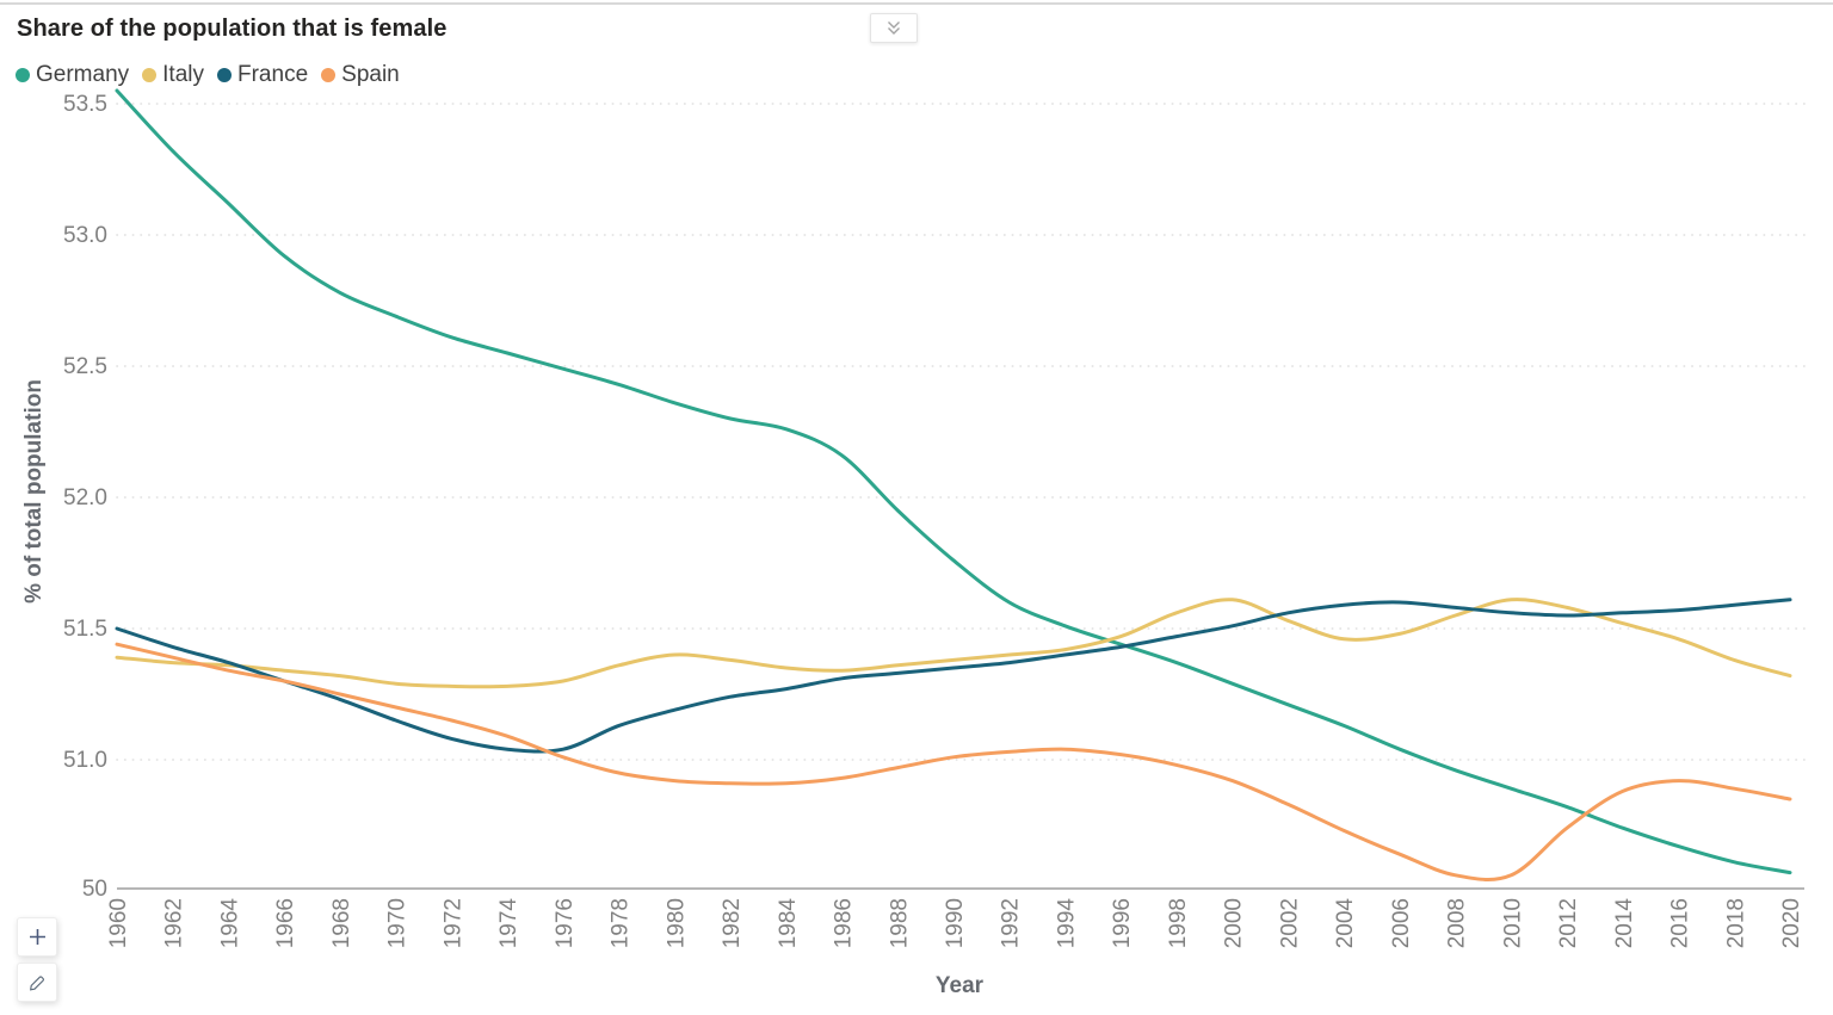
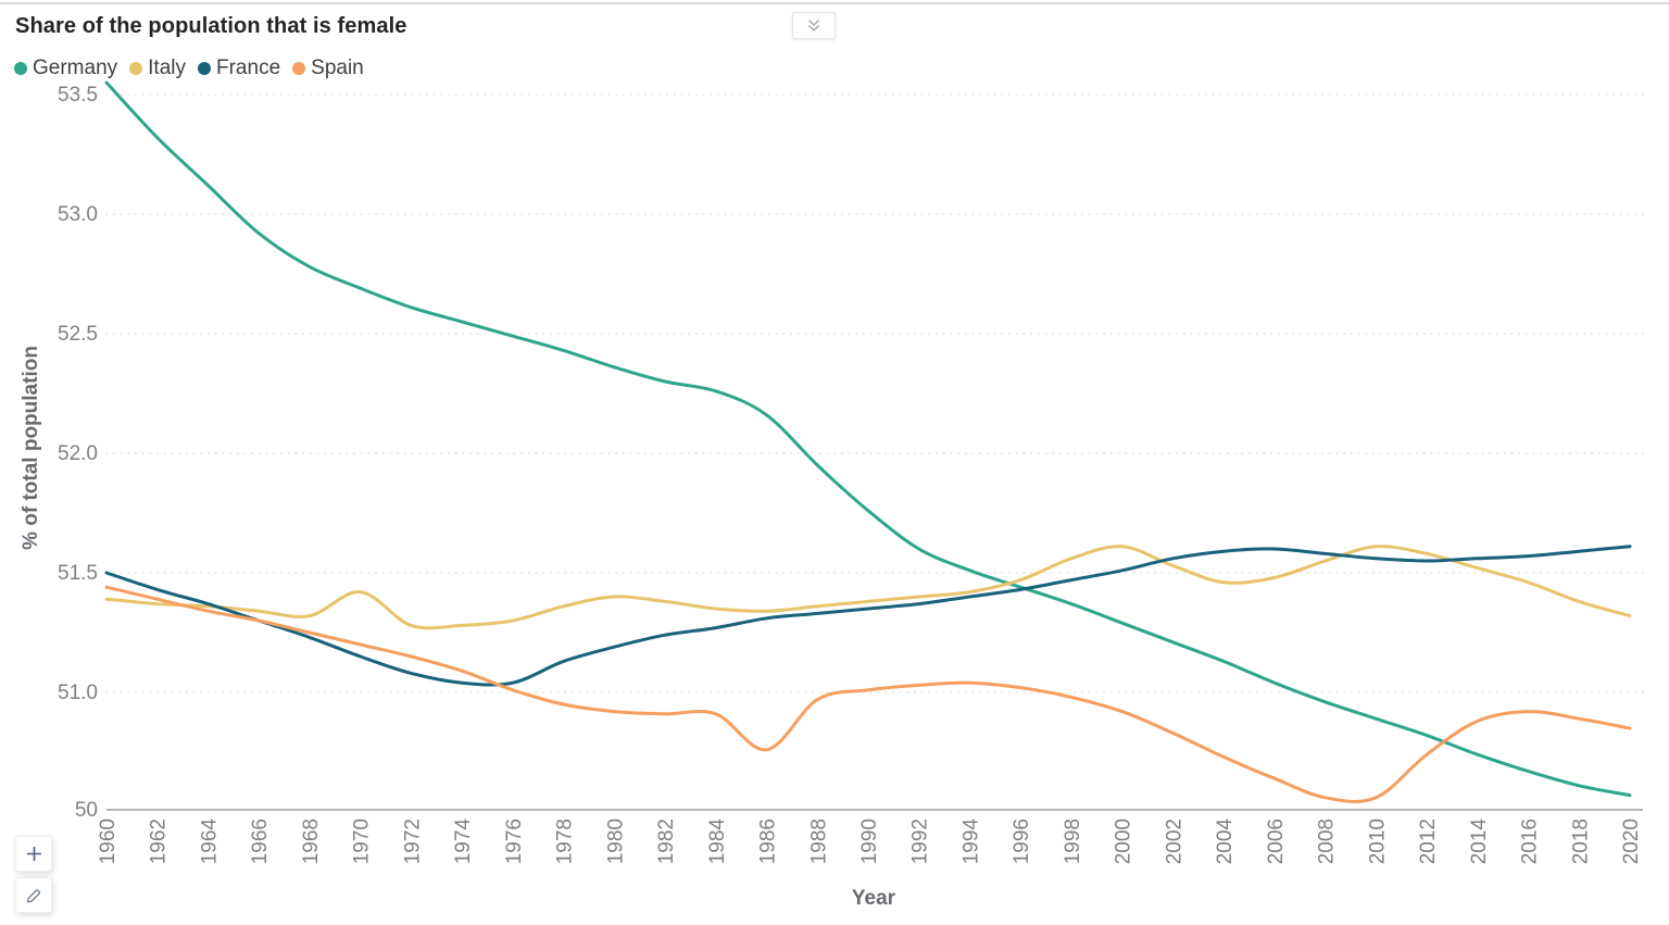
Italy/1970: 51.29 -> 51.42
Spain/1986: 50.93 -> 50.76
